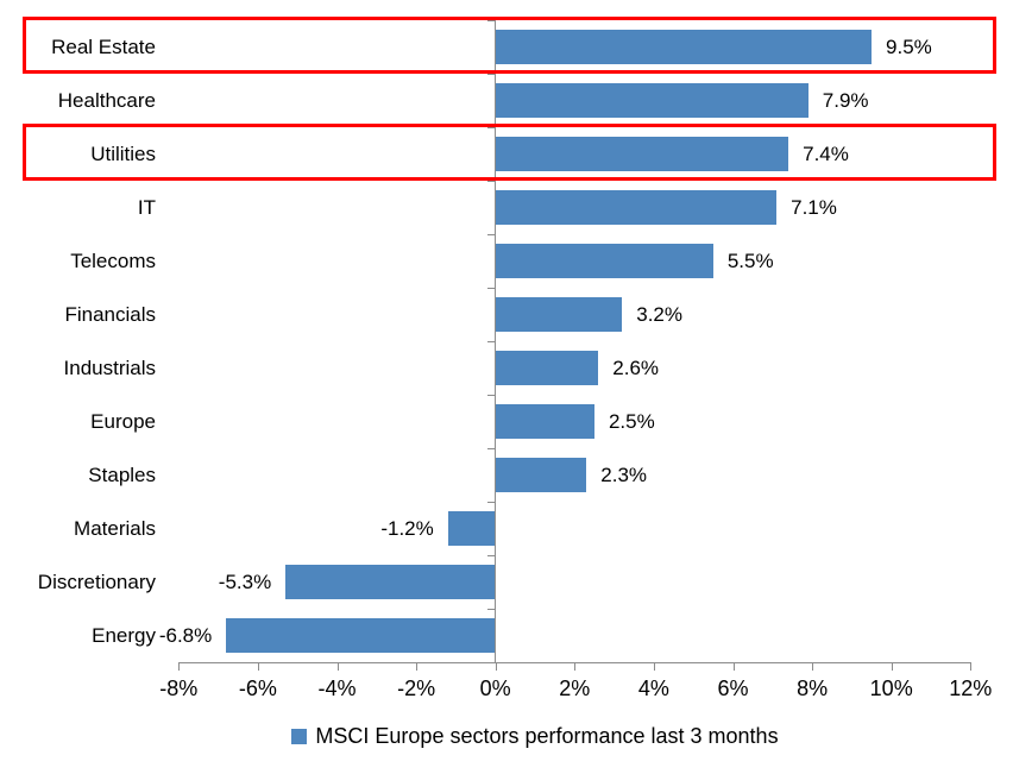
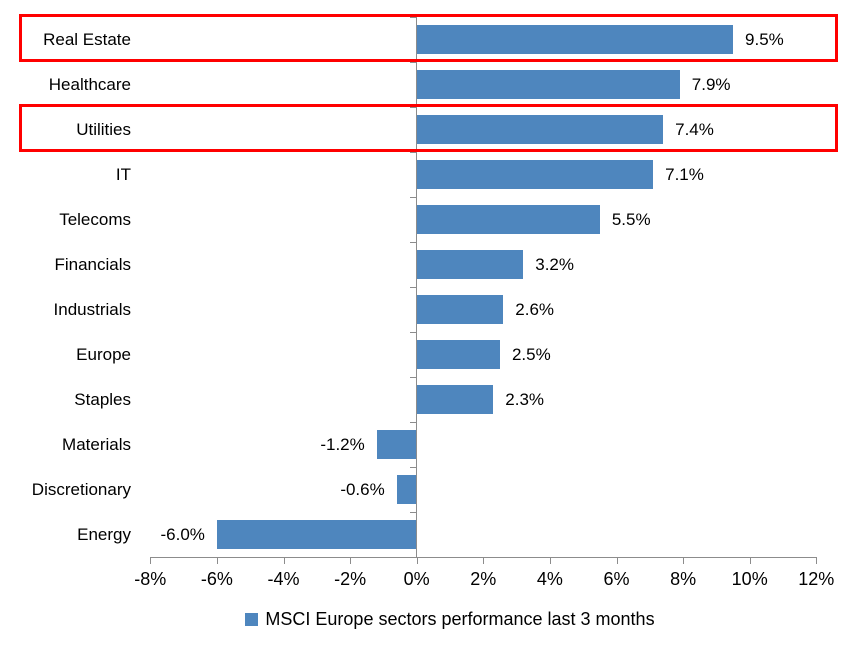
Discretionary: -5.3% -> -0.6%
Energy: -6.8% -> -6.0%
